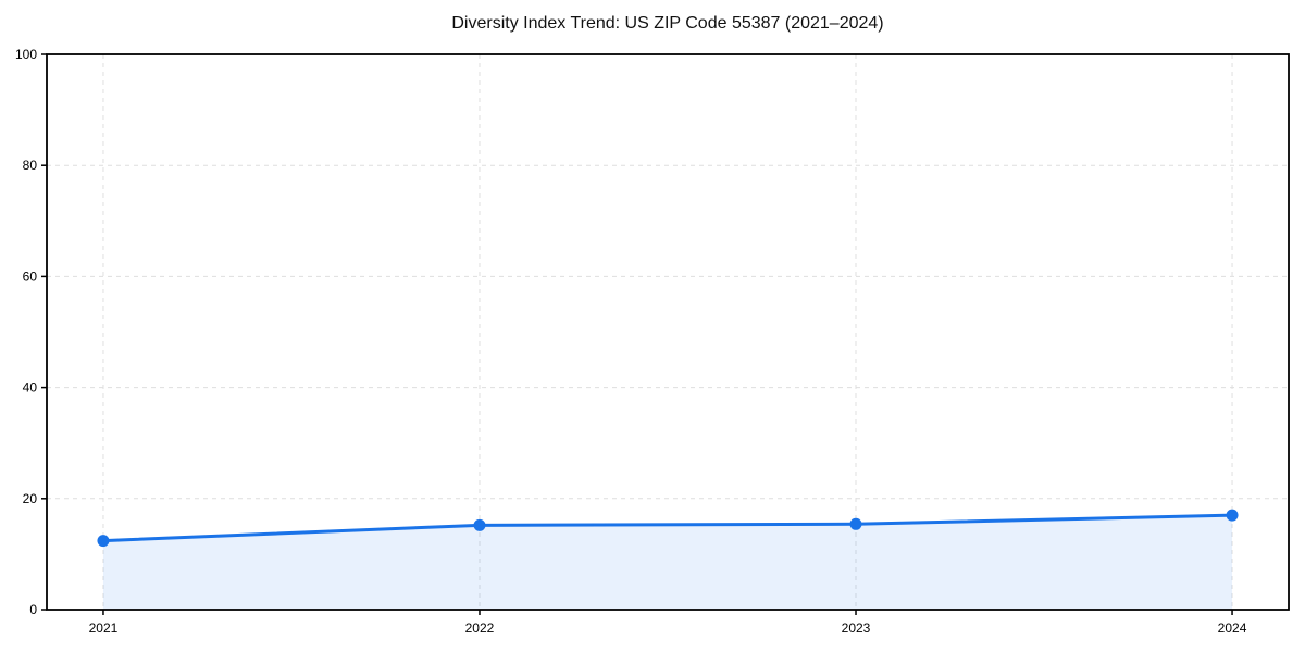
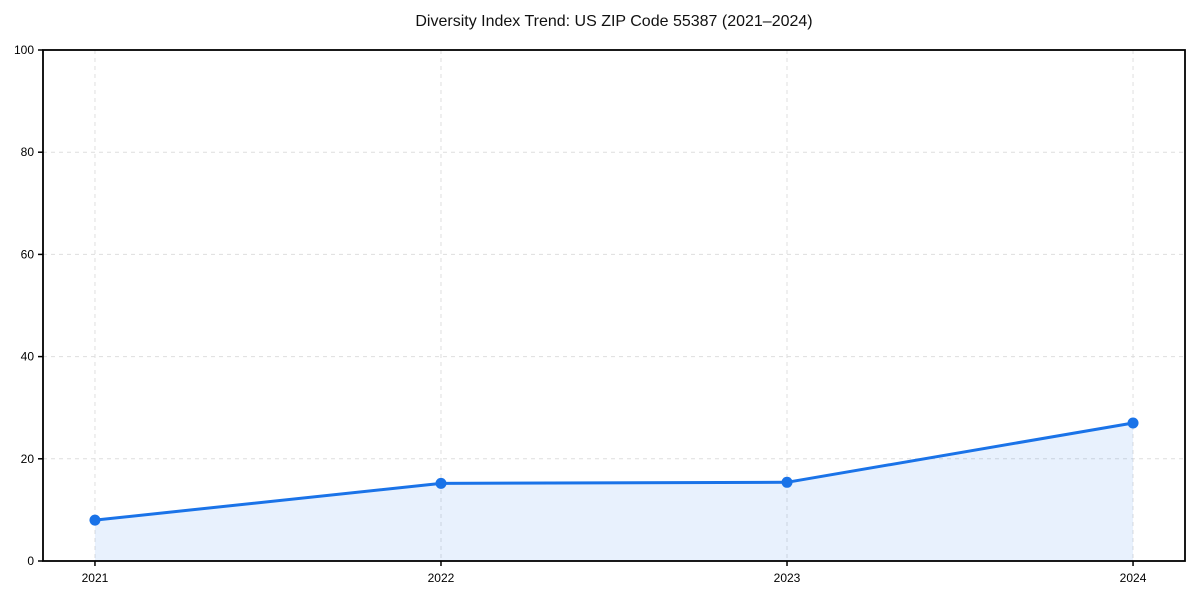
2021: 12 -> 8
2024: 17 -> 27
